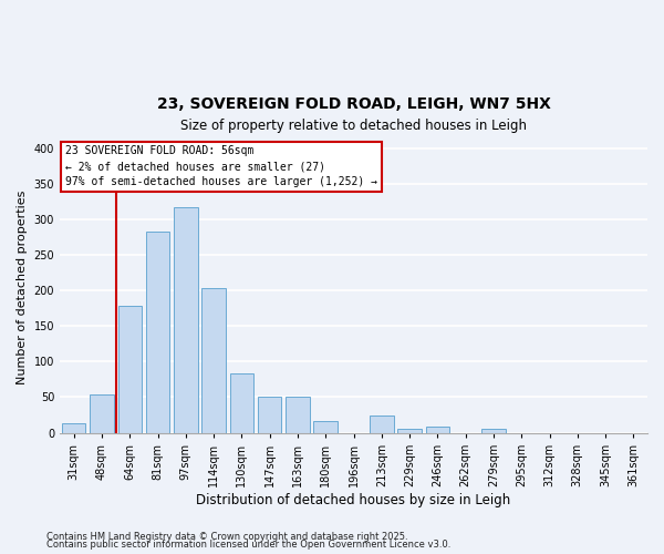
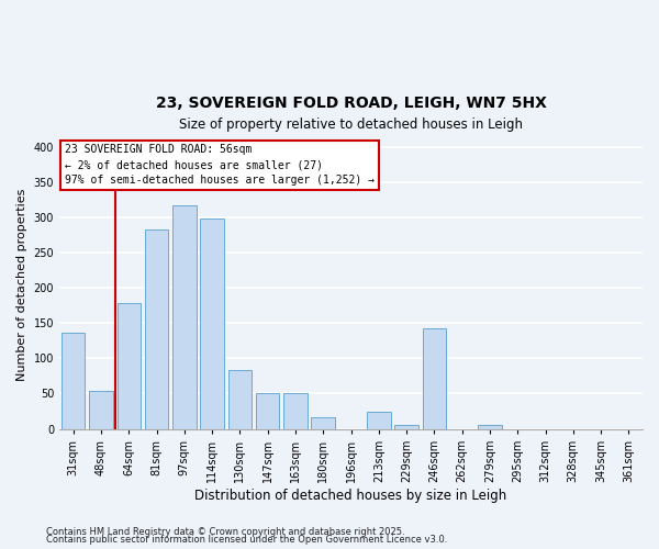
31sqm: 14 -> 136
114sqm: 204 -> 298
246sqm: 9 -> 142
